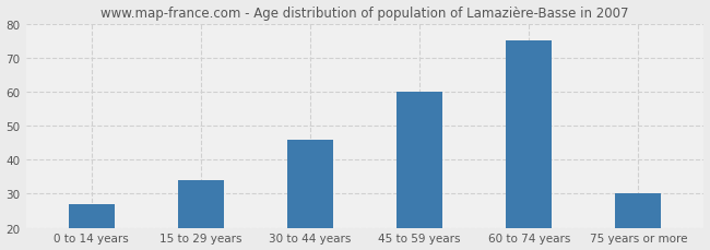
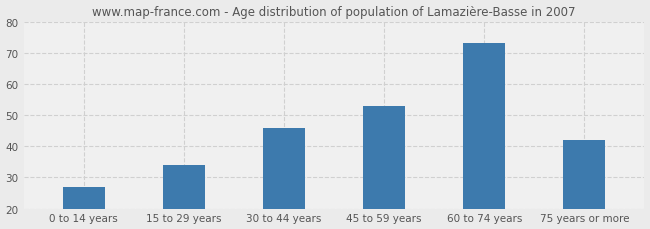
45 to 59 years: 60 -> 53
60 to 74 years: 75 -> 73
75 years or more: 30 -> 42
